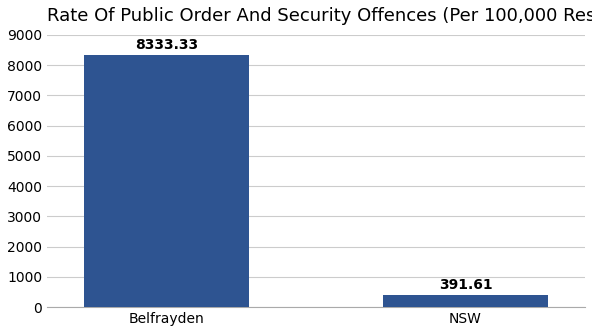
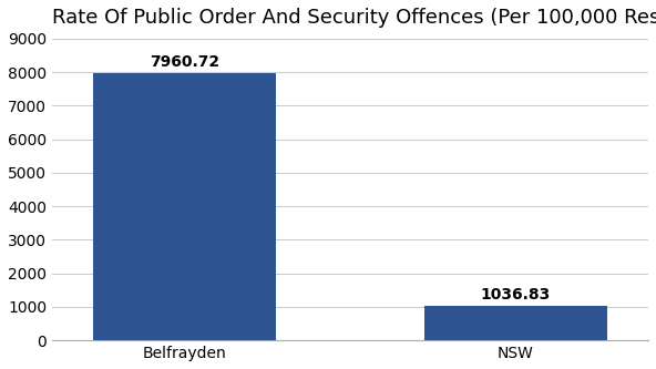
Belfrayden: 8333.33 -> 7960.72
NSW: 391.61 -> 1036.83
